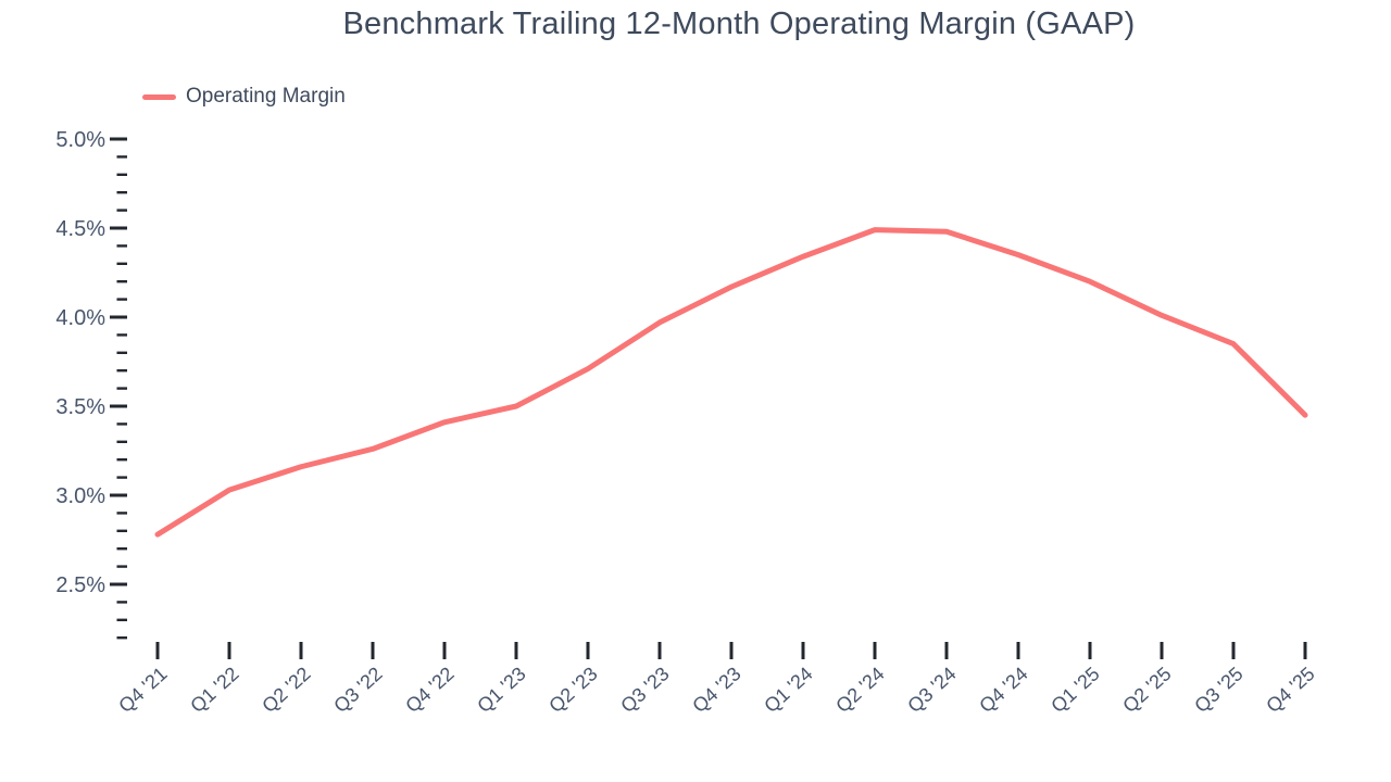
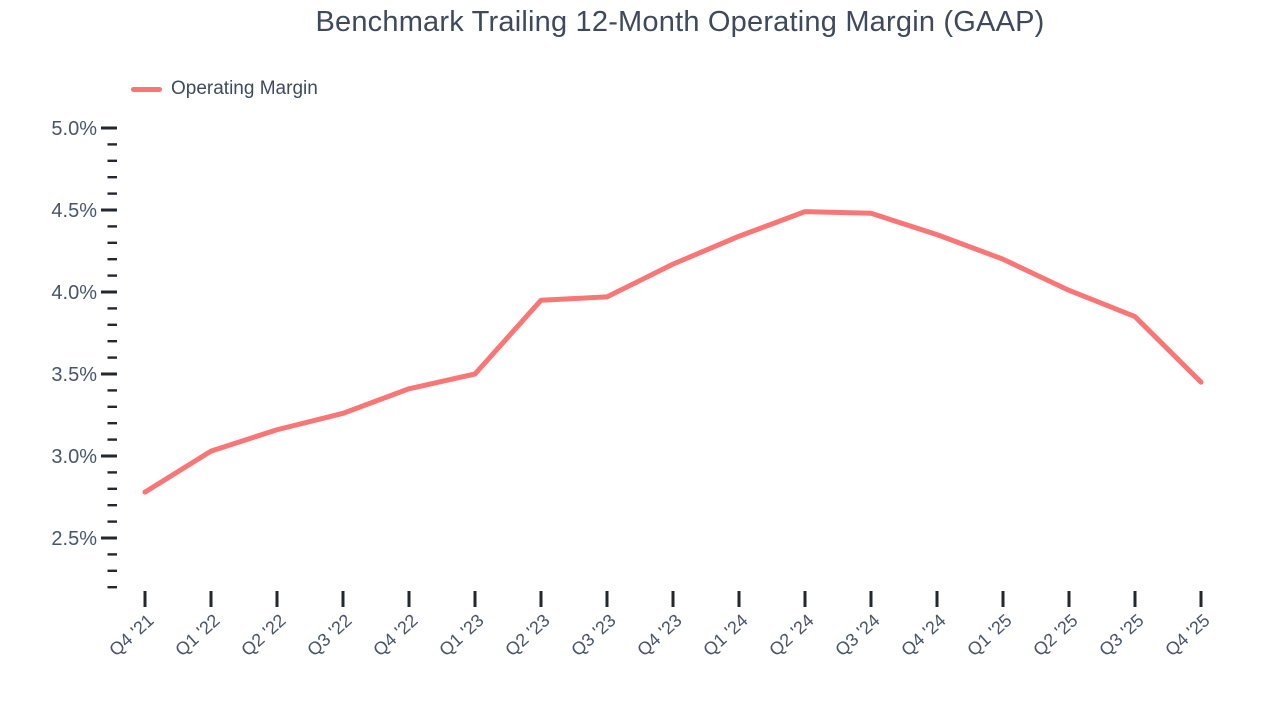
Q2 '23: 3.71% -> 3.95%
